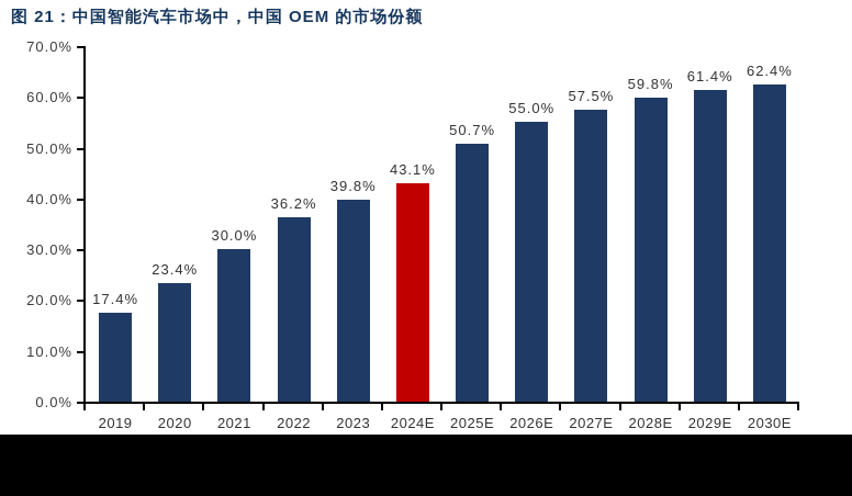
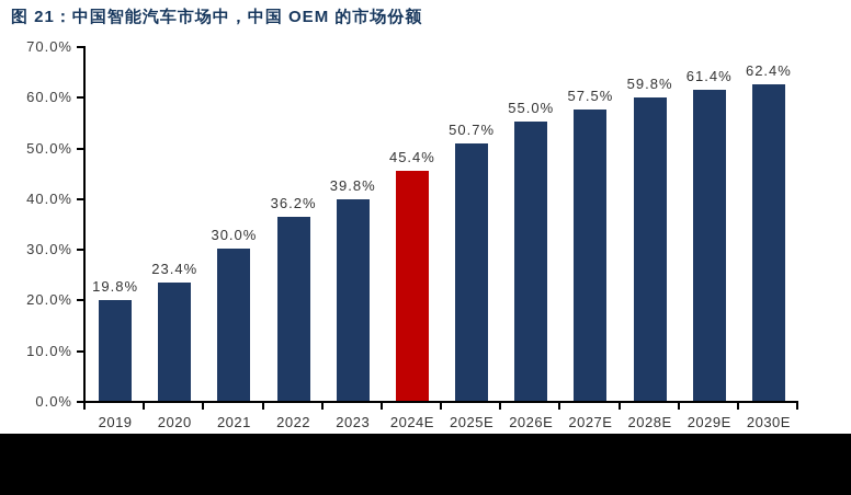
2019: 17.4% -> 19.8%
2024E: 43.1% -> 45.4%
